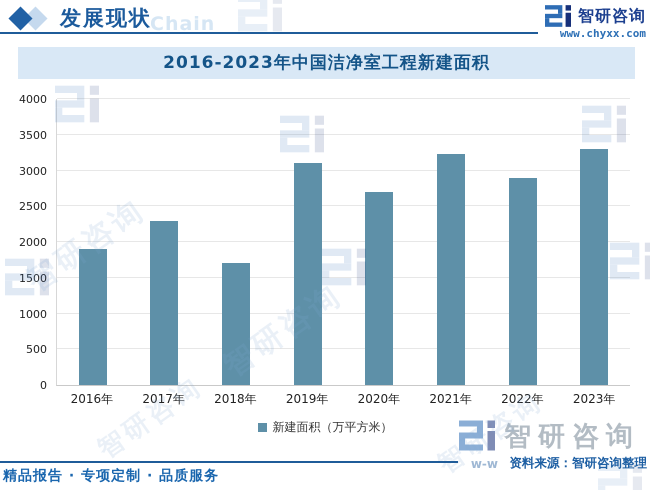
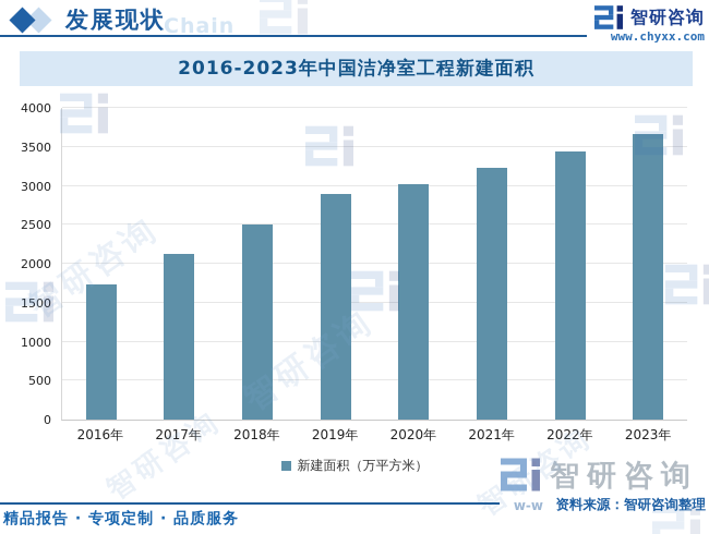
2016年: 1900 -> 1700
2017年: 2300 -> 2100
2018年: 1700 -> 2500
2019年: 3100 -> 2900
2020年: 2700 -> 3000
2022年: 2900 -> 3400
2023年: 3300 -> 3700
